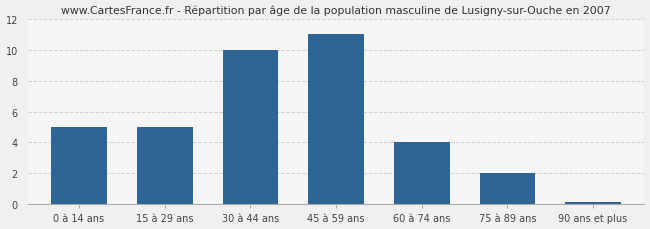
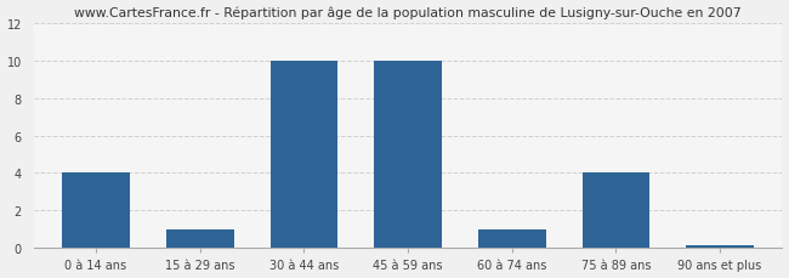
0 à 14 ans: 5.0 -> 4.0
15 à 29 ans: 5.0 -> 1.0
45 à 59 ans: 11.0 -> 10.0
60 à 74 ans: 4.0 -> 1.0
75 à 89 ans: 2.0 -> 4.0
